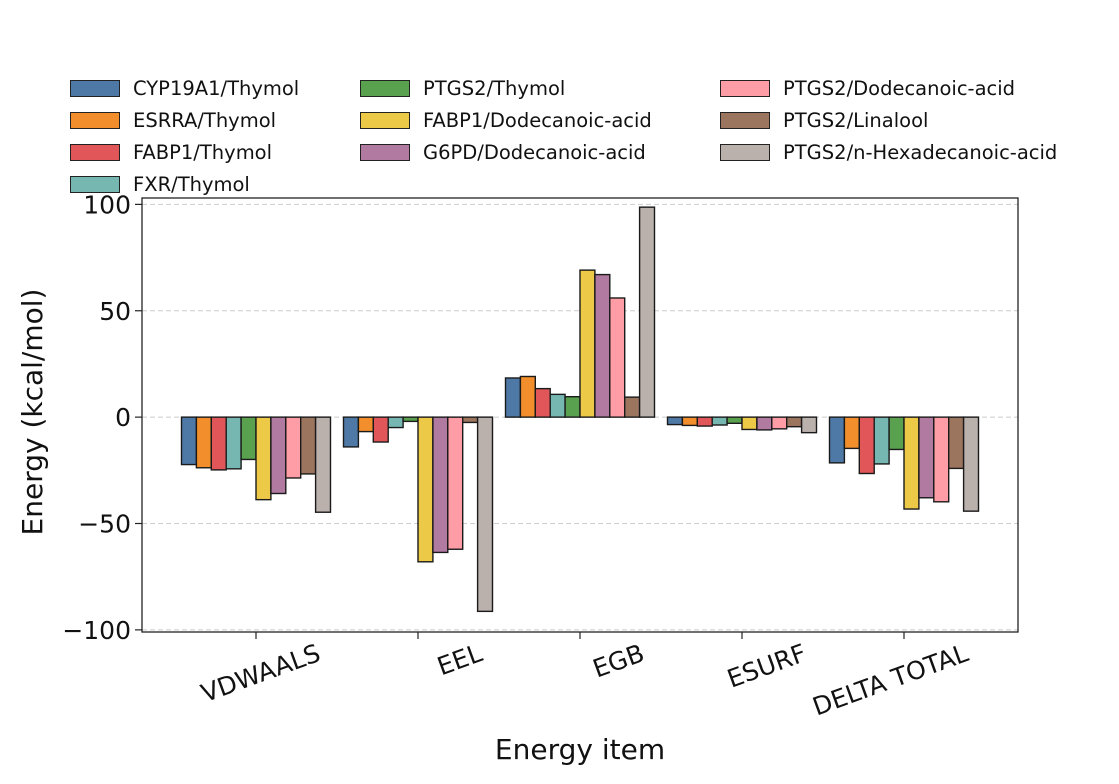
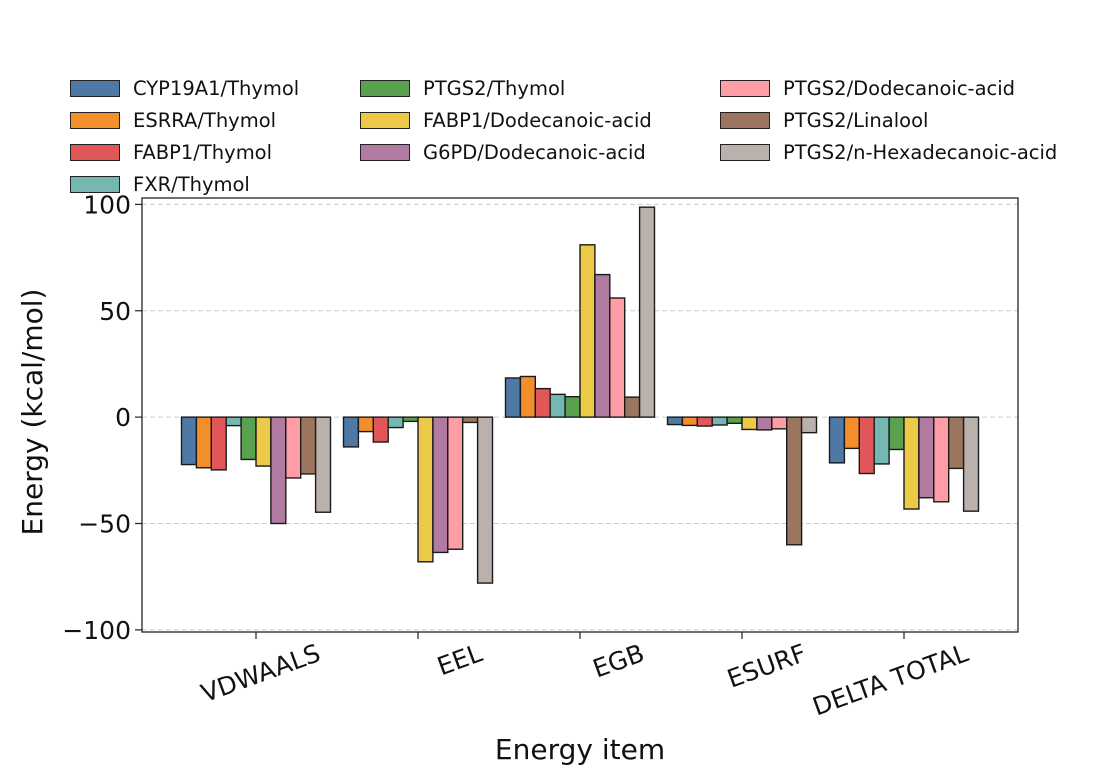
FXR/Thymol/VDWAALS: -24 -> -4
FABP1/Dodecanoic-acid/VDWAALS: -39 -> -23
G6PD/Dodecanoic-acid/VDWAALS: -36 -> -50
PTGS2/n-Hexadecanoic-acid/EEL: -91 -> -78
FABP1/Dodecanoic-acid/EGB: 69 -> 81
PTGS2/Linalool/ESURF: -4 -> -60
